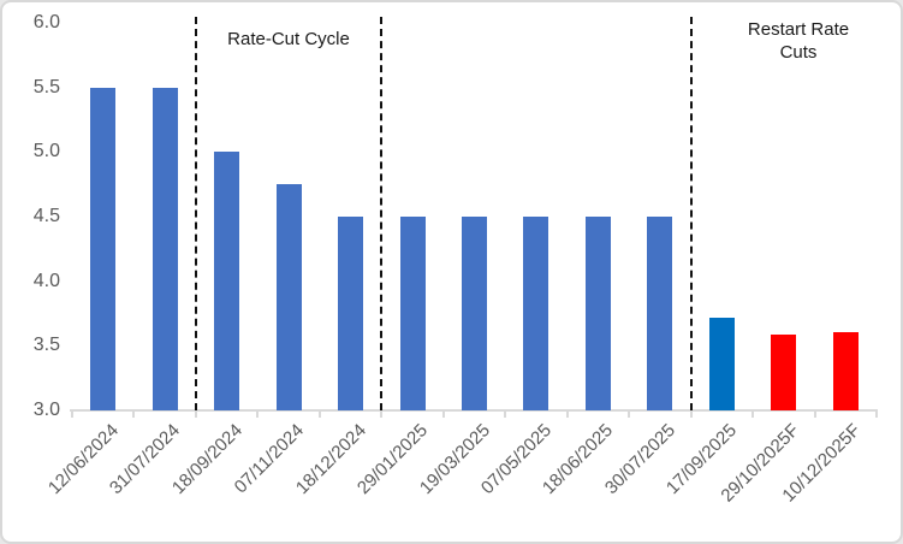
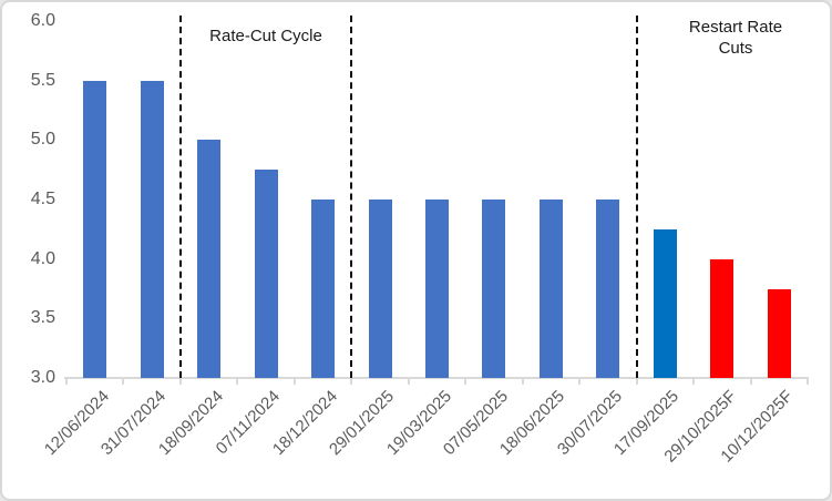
17/09/2025: 3.72 -> 4.25
29/10/2025F: 3.59 -> 4.00
10/12/2025F: 3.61 -> 3.75
